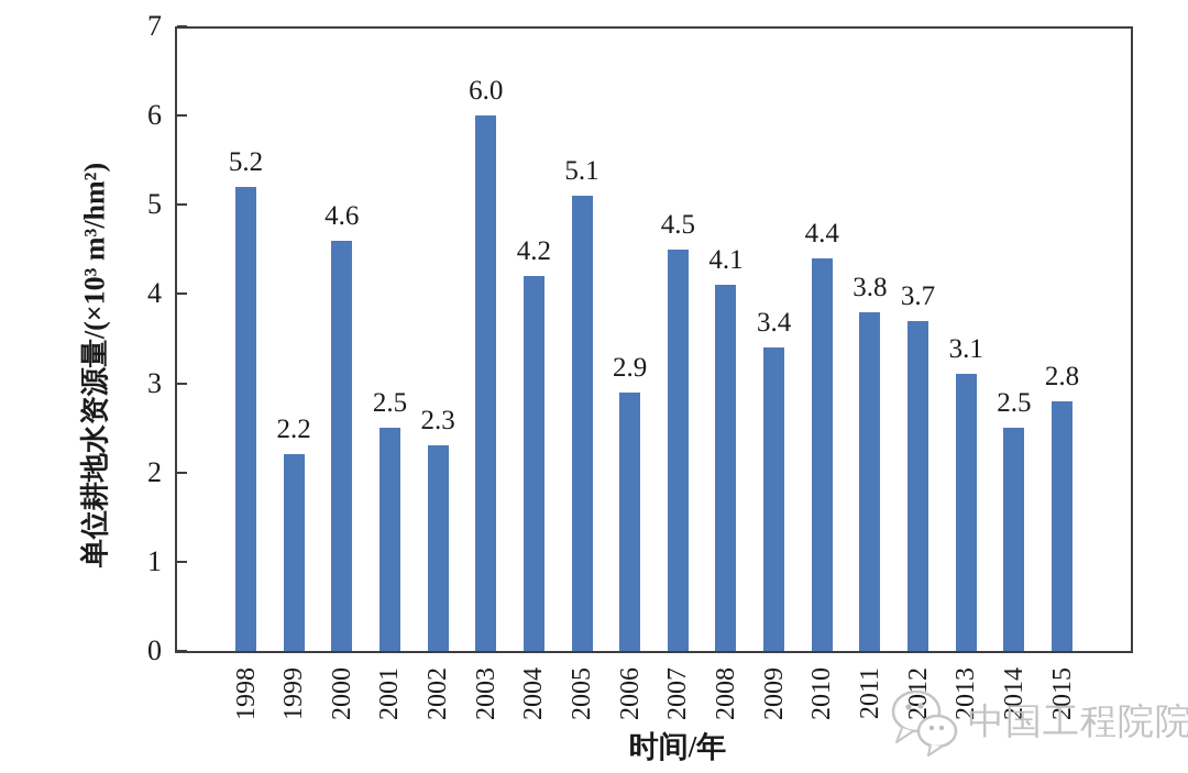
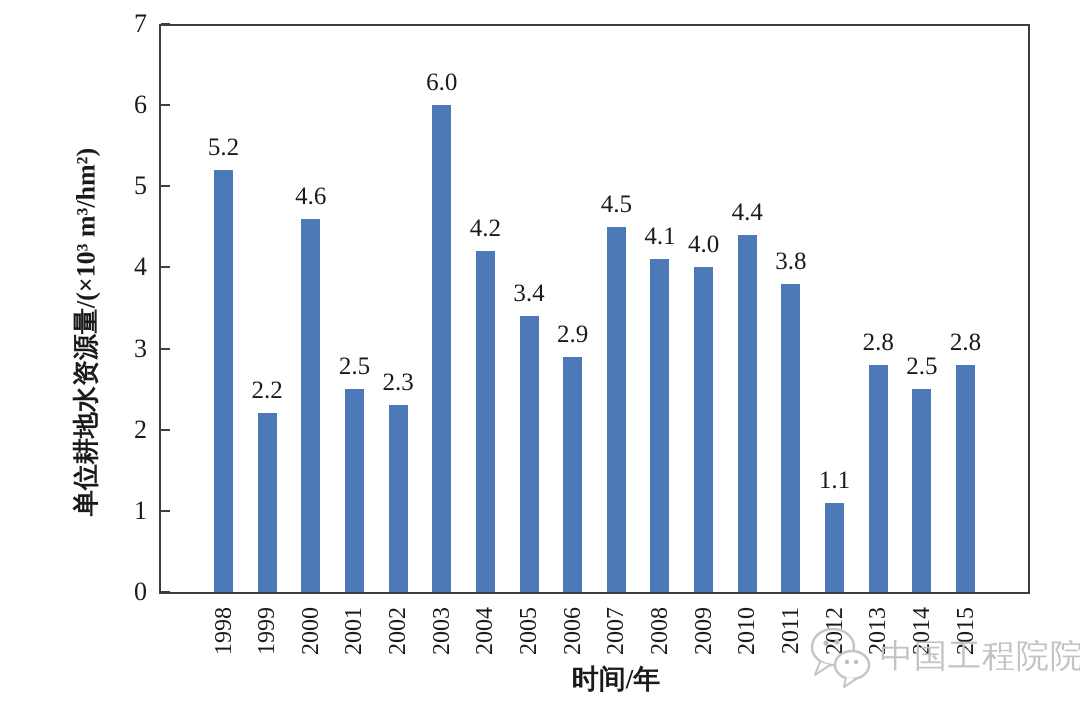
2005: 5.1 -> 3.4
2009: 3.4 -> 4.0
2012: 3.7 -> 1.1
2013: 3.1 -> 2.8
